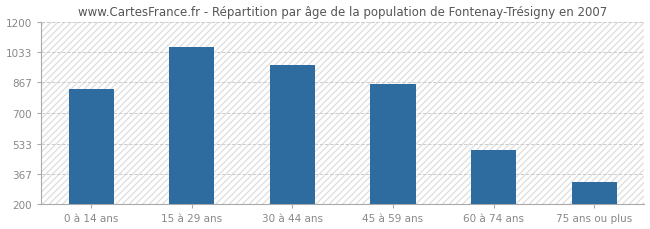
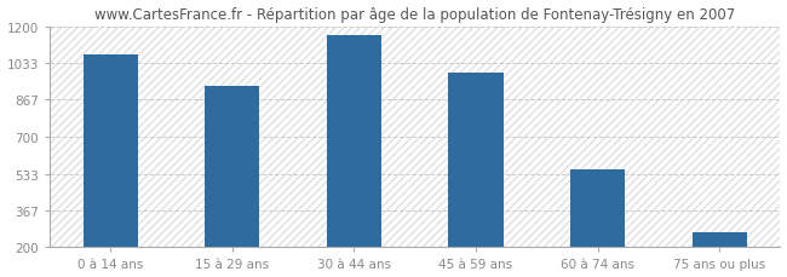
0 à 14 ans: 830 -> 1070
15 à 29 ans: 1060 -> 930
30 à 44 ans: 960 -> 1160
45 à 59 ans: 860 -> 990
60 à 74 ans: 500 -> 550
75 ans ou plus: 320 -> 270
